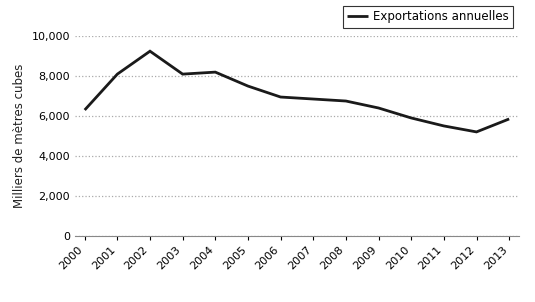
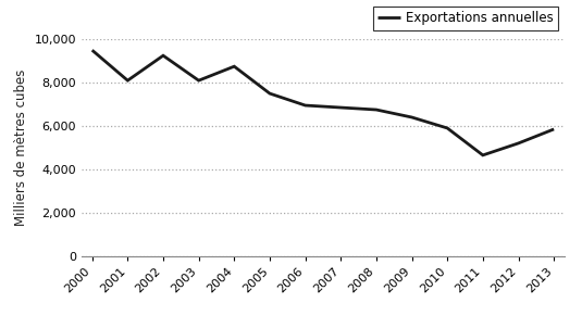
2000: 6,300 -> 9,500
2004: 8,200 -> 8,800
2011: 5,500 -> 4,600
